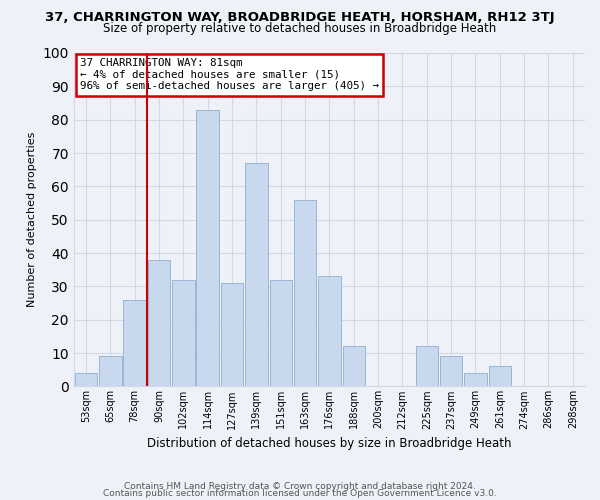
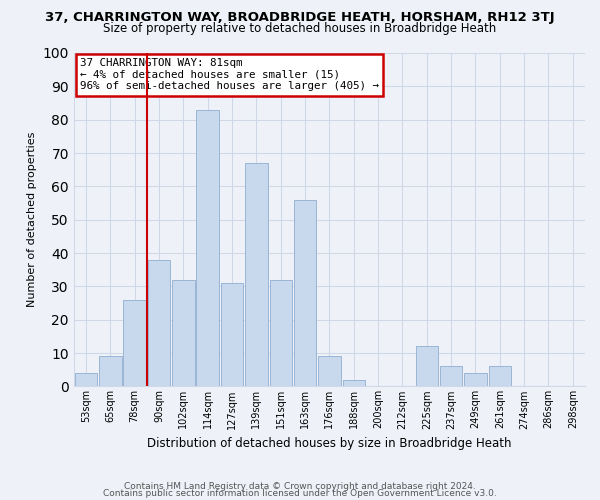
176sqm: 33 -> 9
188sqm: 12 -> 2
237sqm: 9 -> 6
